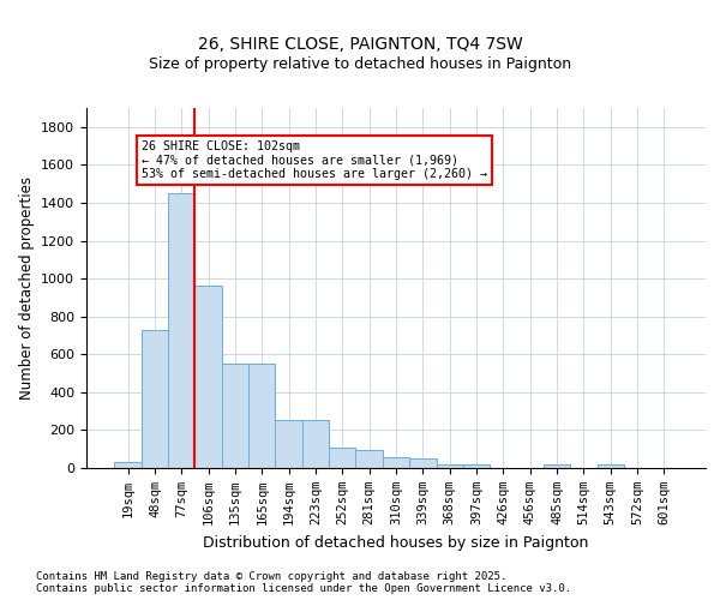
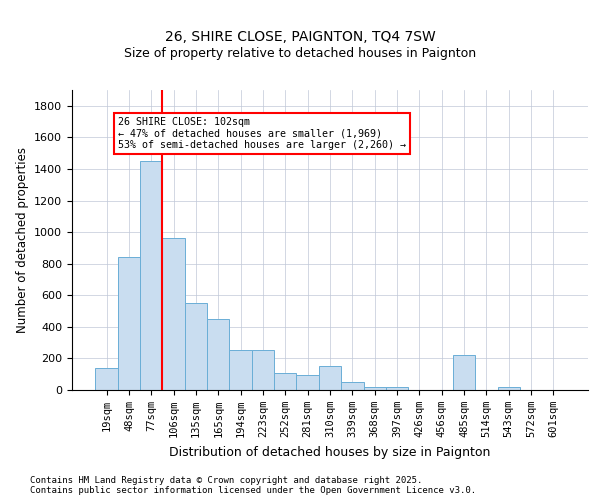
19sqm: 30 -> 140
48sqm: 730 -> 840
165sqm: 550 -> 450
310sqm: 60 -> 150
485sqm: 20 -> 220
